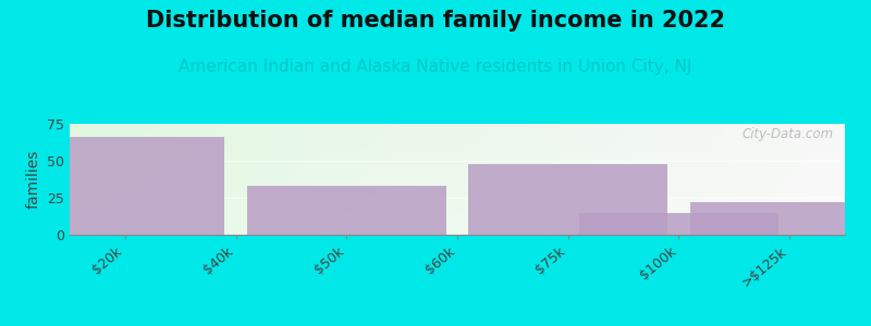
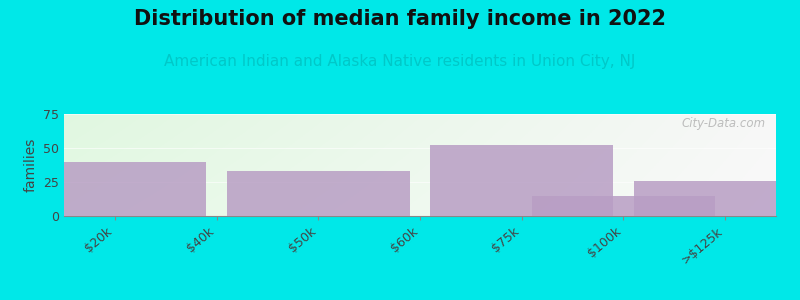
$20k: 66 -> 40
$75k: 48 -> 52
>$125k: 22 -> 26
